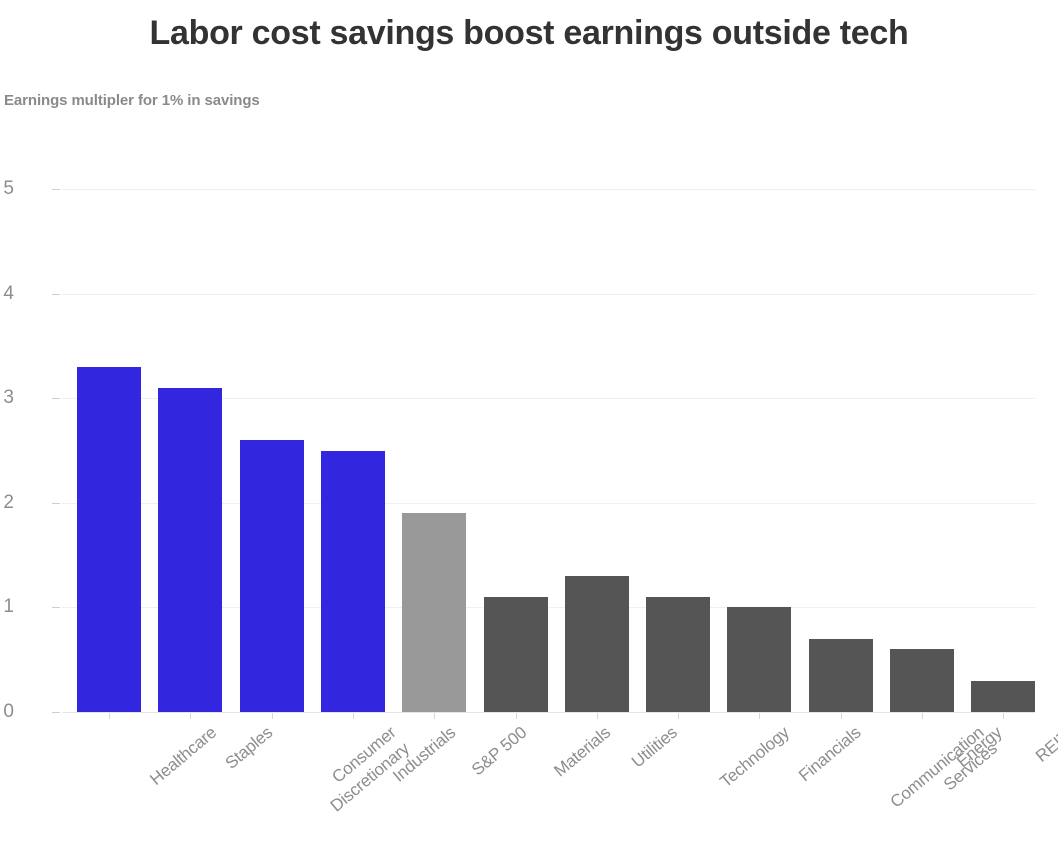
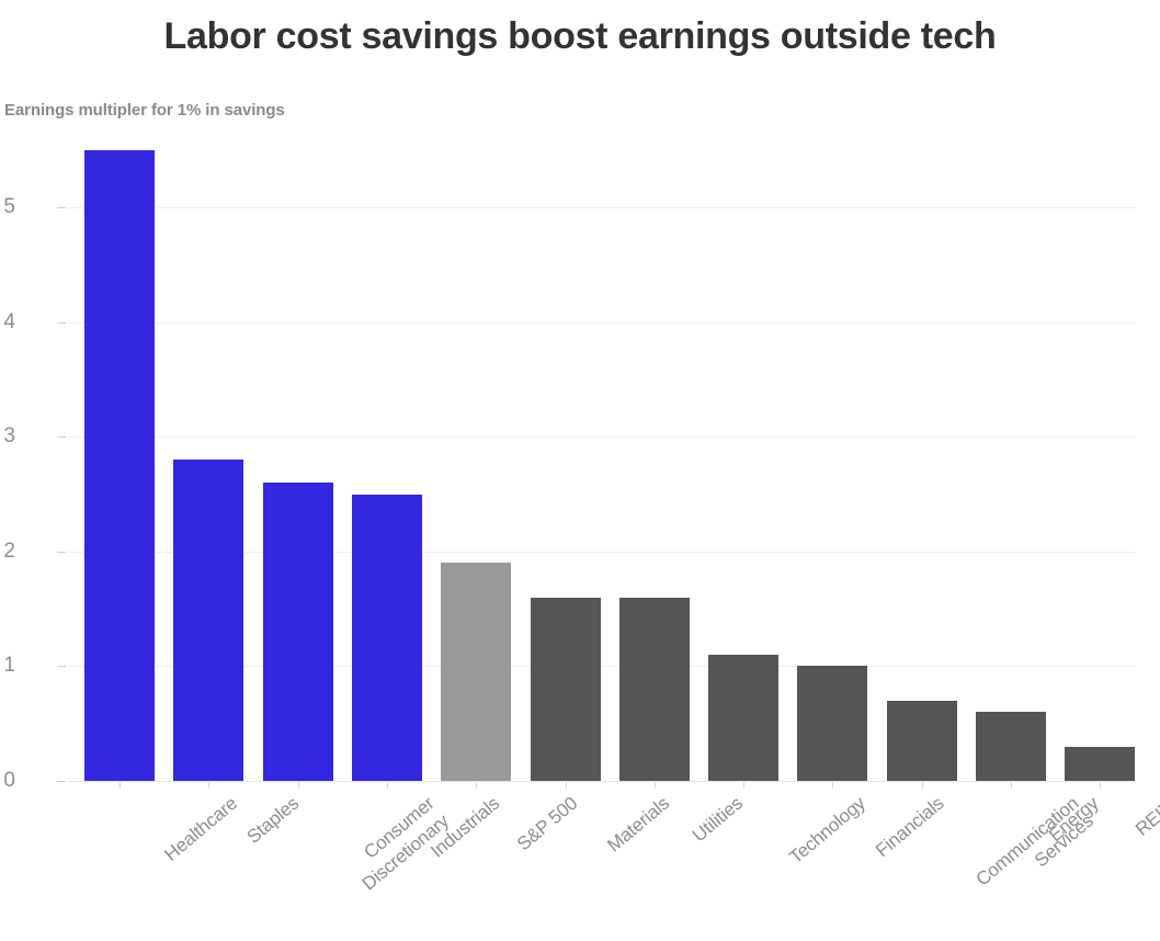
Healthcare: 3.3 -> 5.5
Staples: 3.1 -> 2.8
Materials: 1.1 -> 1.6
Utilities: 1.3 -> 1.6
